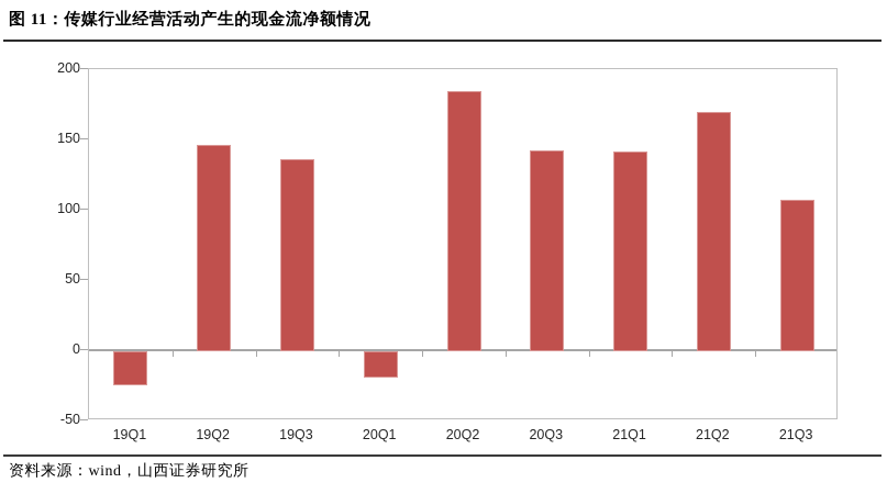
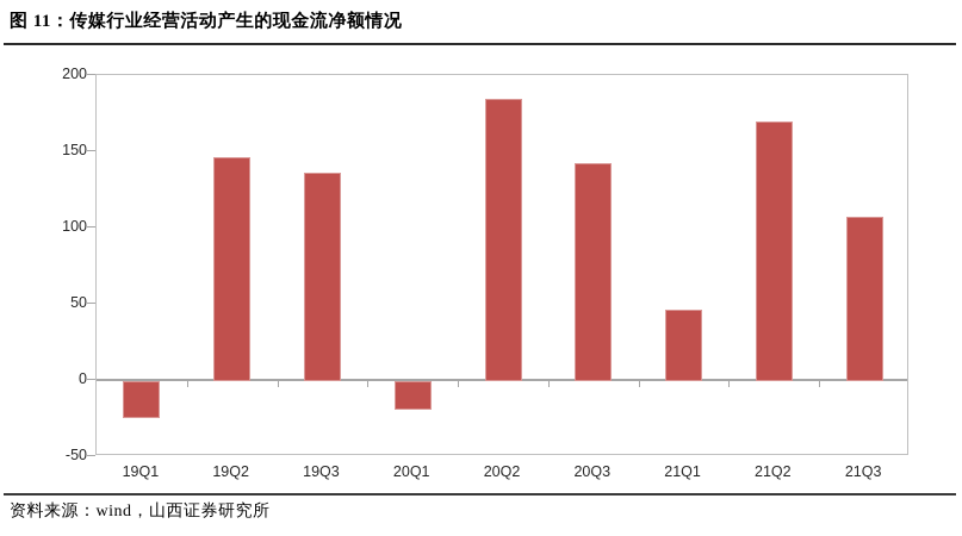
21Q1: 142 -> 47
